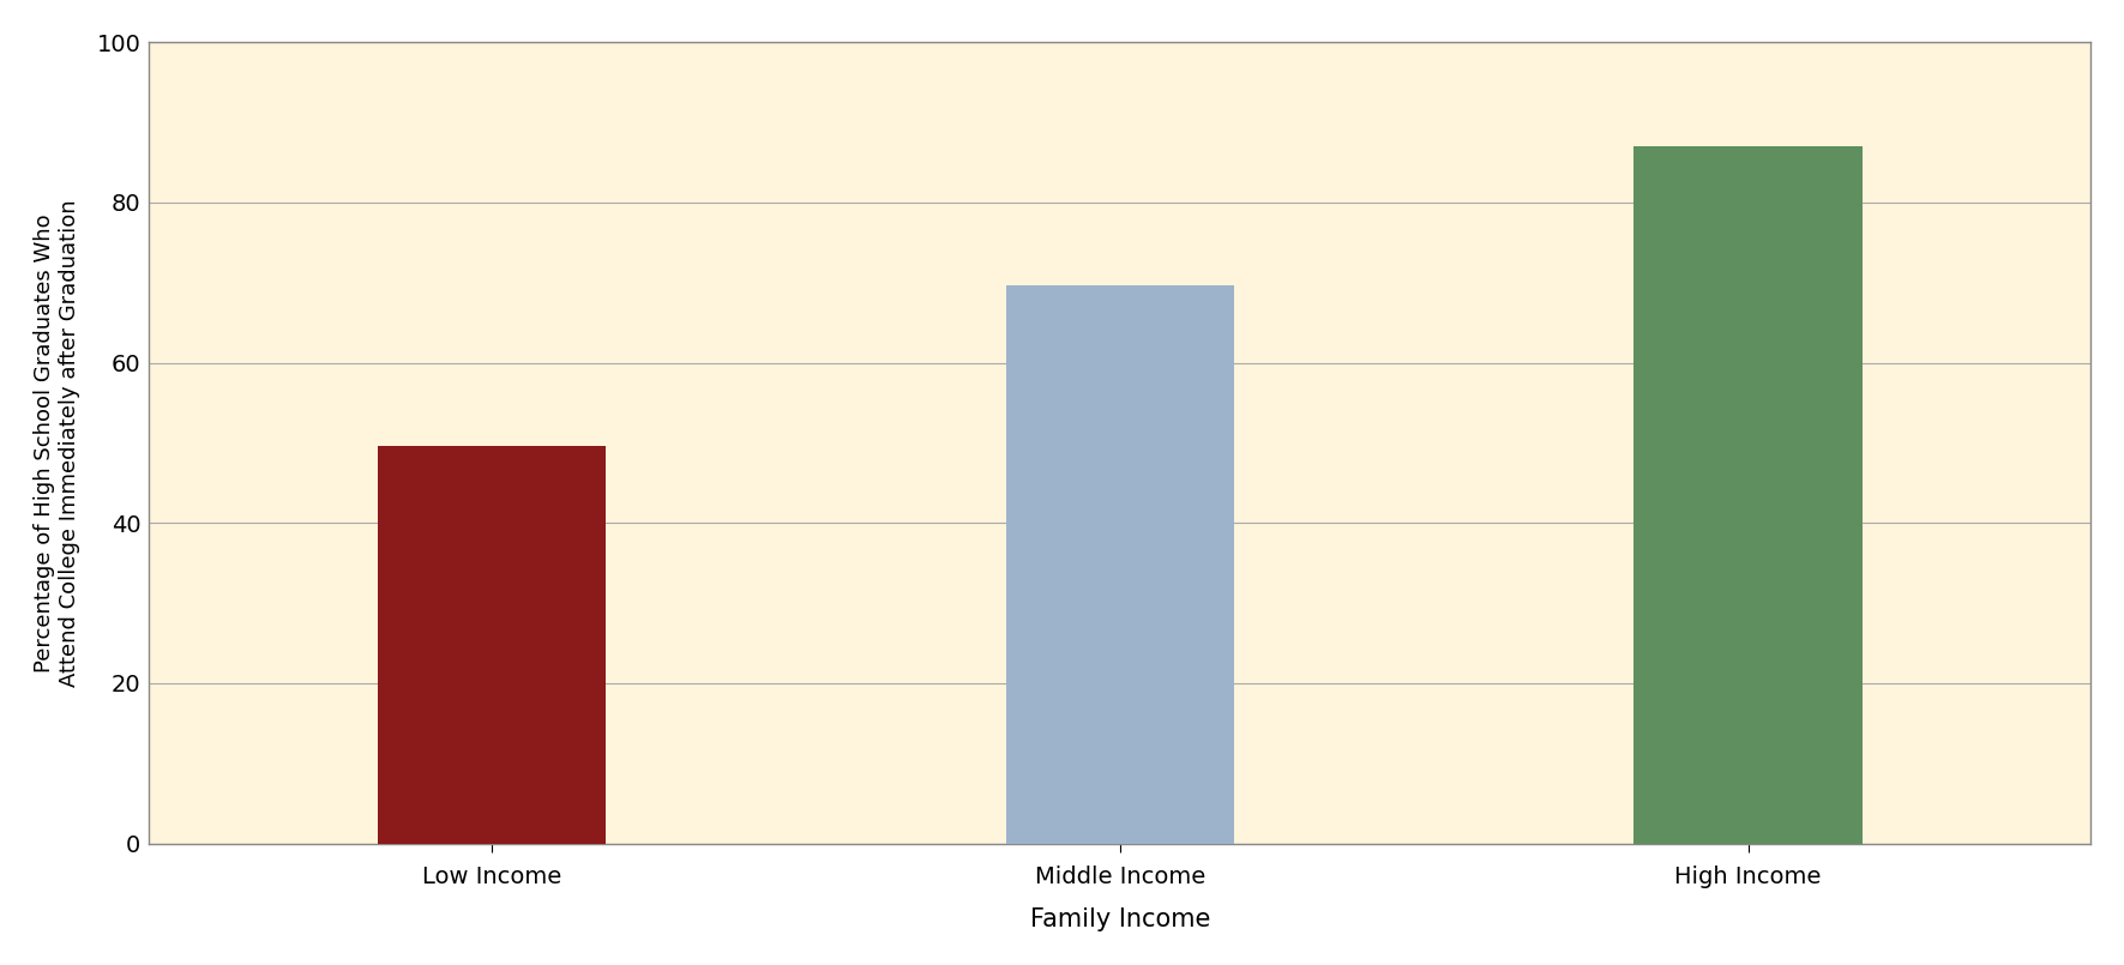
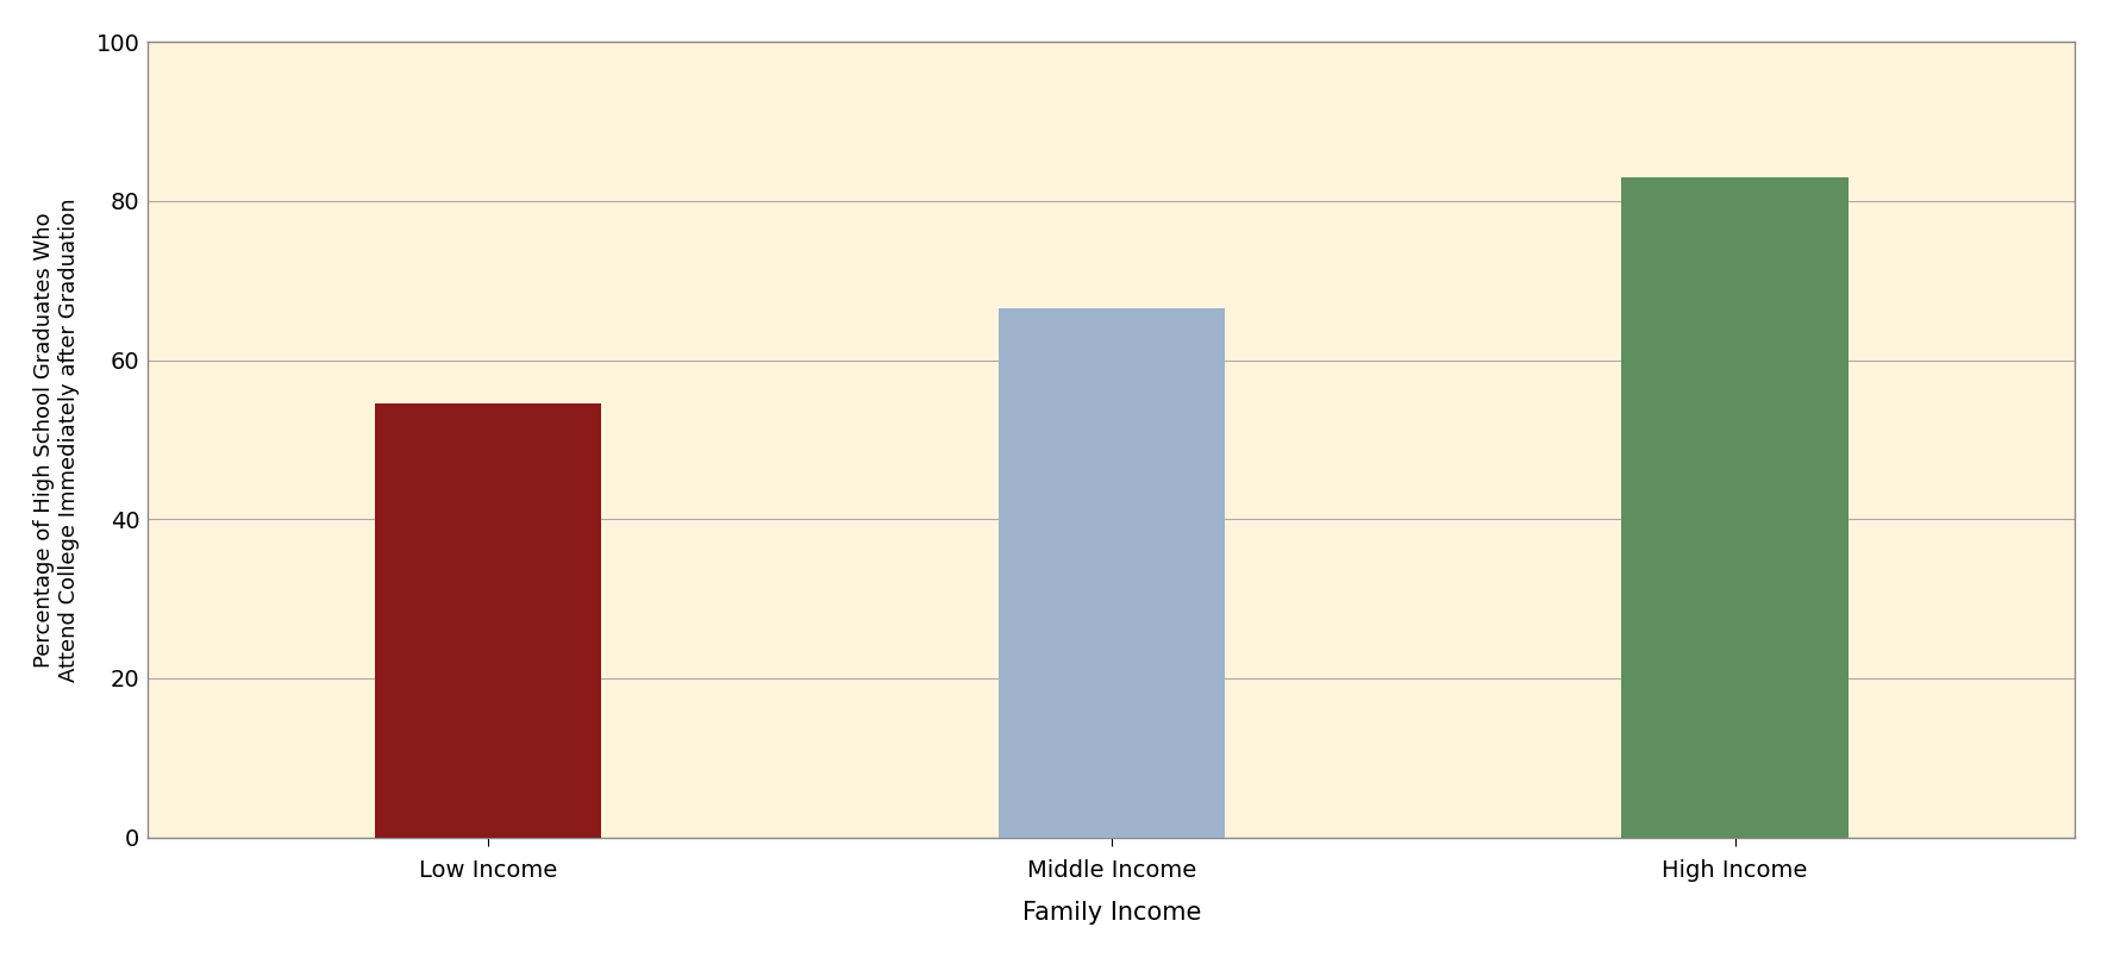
Low Income: 49.6 -> 54.5
Middle Income: 69.6 -> 66.5
High Income: 87.0 -> 83.0
